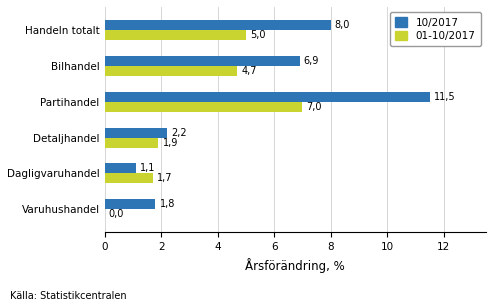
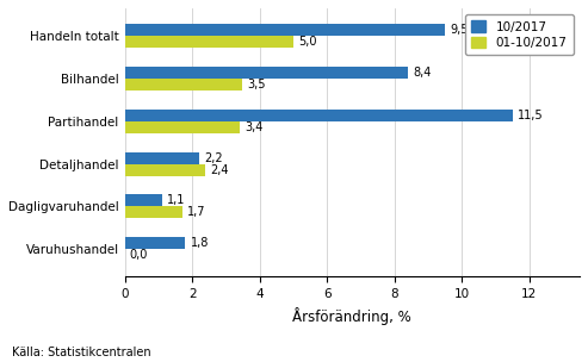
10/2017/Handeln totalt: 8,0 -> 9,5
10/2017/Bilhandel: 6,9 -> 8,4
01-10/2017/Bilhandel: 4,7 -> 3,5
01-10/2017/Partihandel: 7,0 -> 3,4
01-10/2017/Detaljhandel: 1,9 -> 2,4
